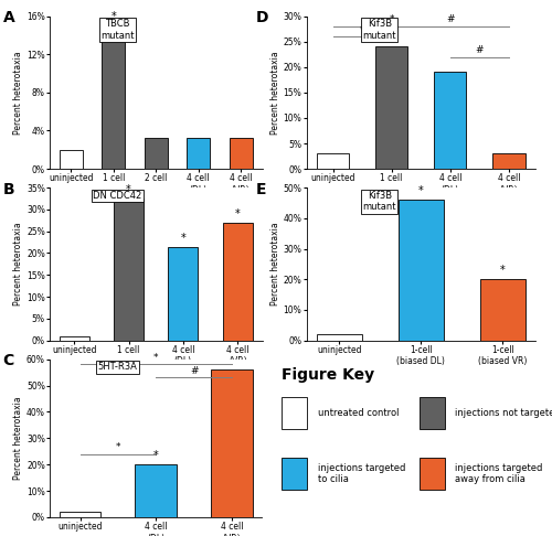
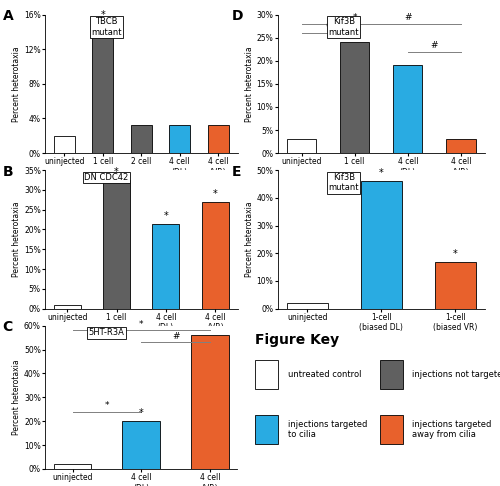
1-cell (biased VR): 20% -> 17%
